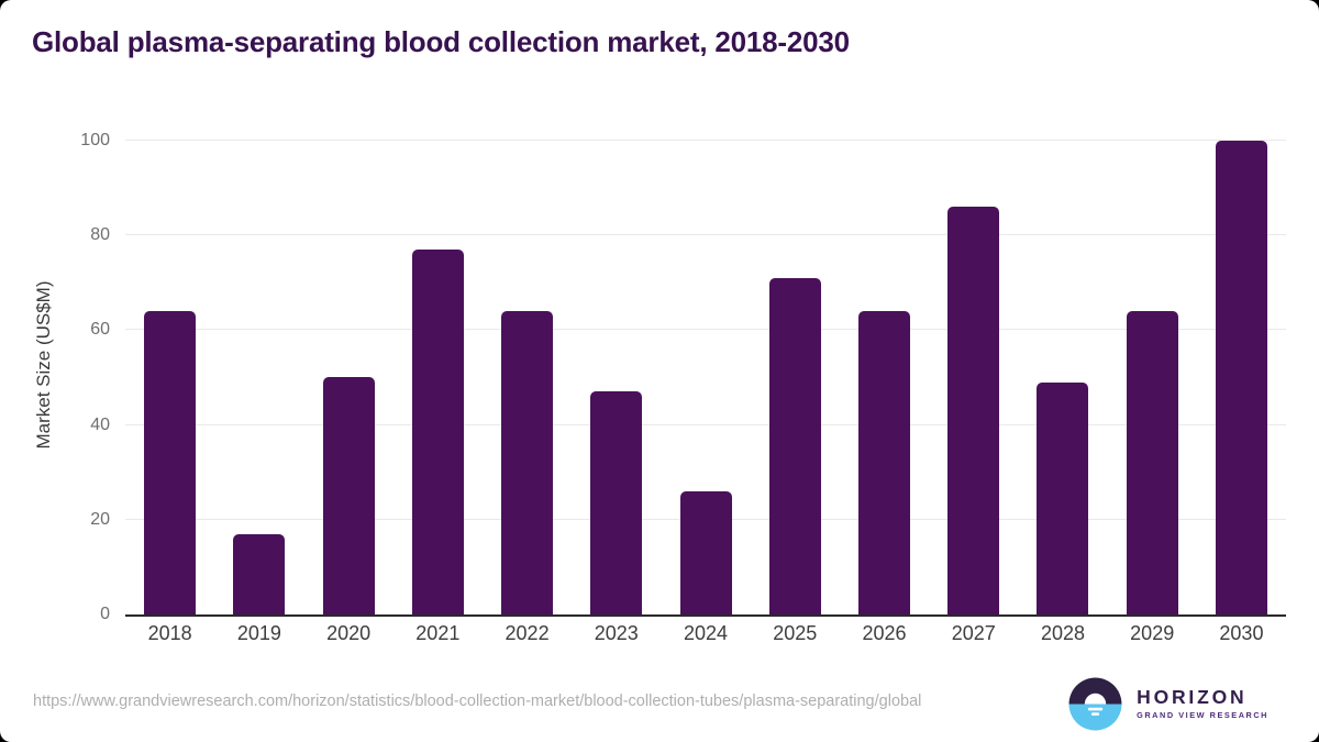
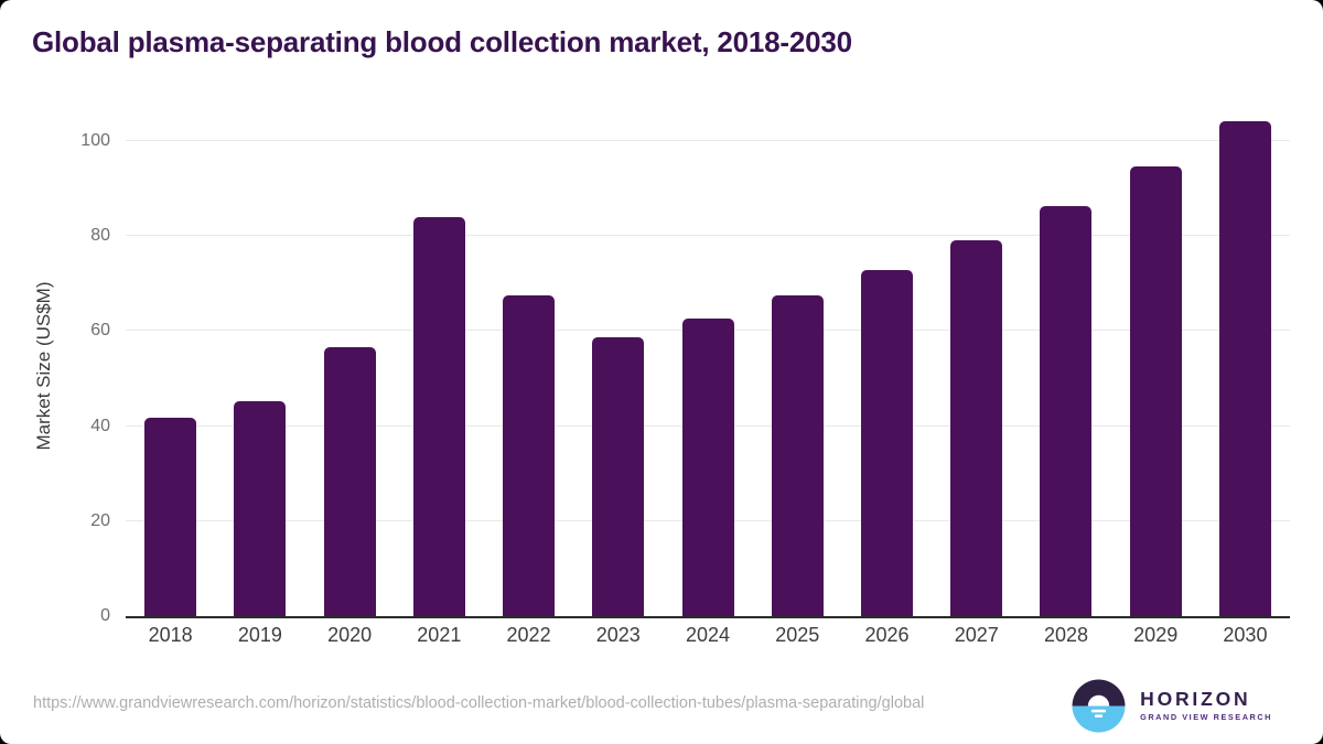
2018: 64 -> 42
2019: 17 -> 45
2020: 50 -> 57
2021: 77 -> 84
2022: 64 -> 67
2023: 47 -> 59
2024: 26 -> 63
2025: 71 -> 68
2026: 64 -> 73
2027: 86 -> 79
2028: 49 -> 86
2029: 64 -> 95
2030: 100 -> 104
